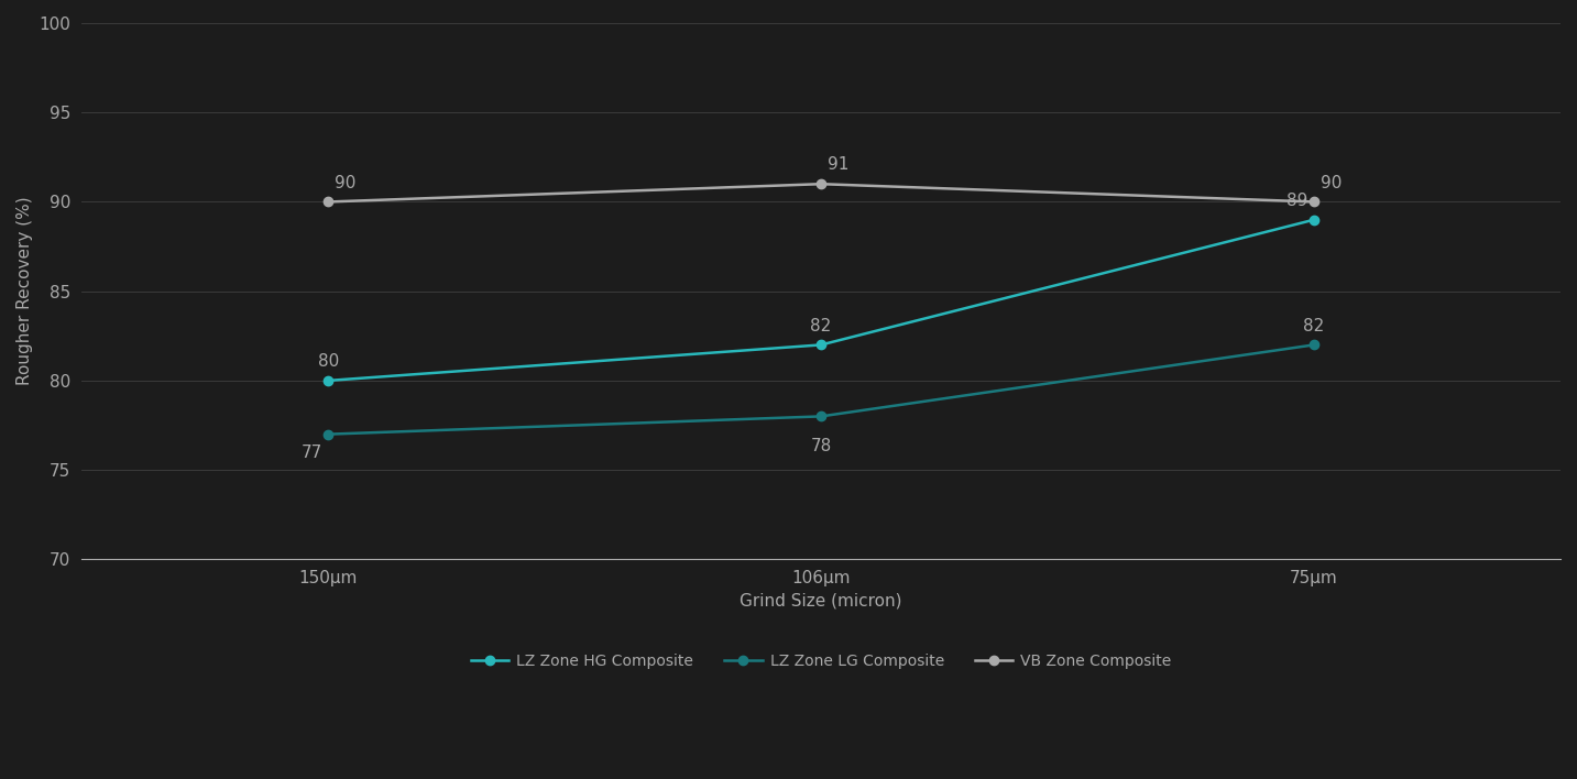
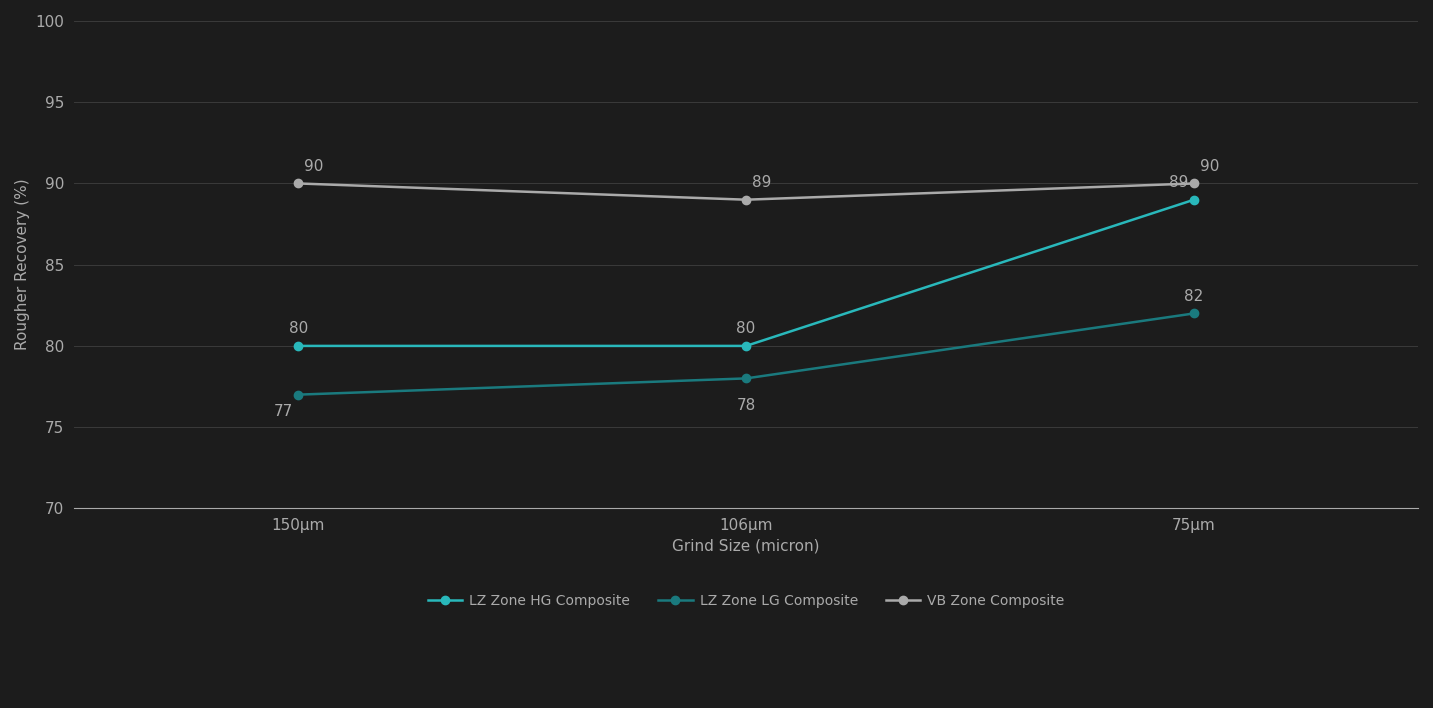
LZ Zone HG Composite/106μm: 82 -> 80
VB Zone Composite/106μm: 91 -> 89
